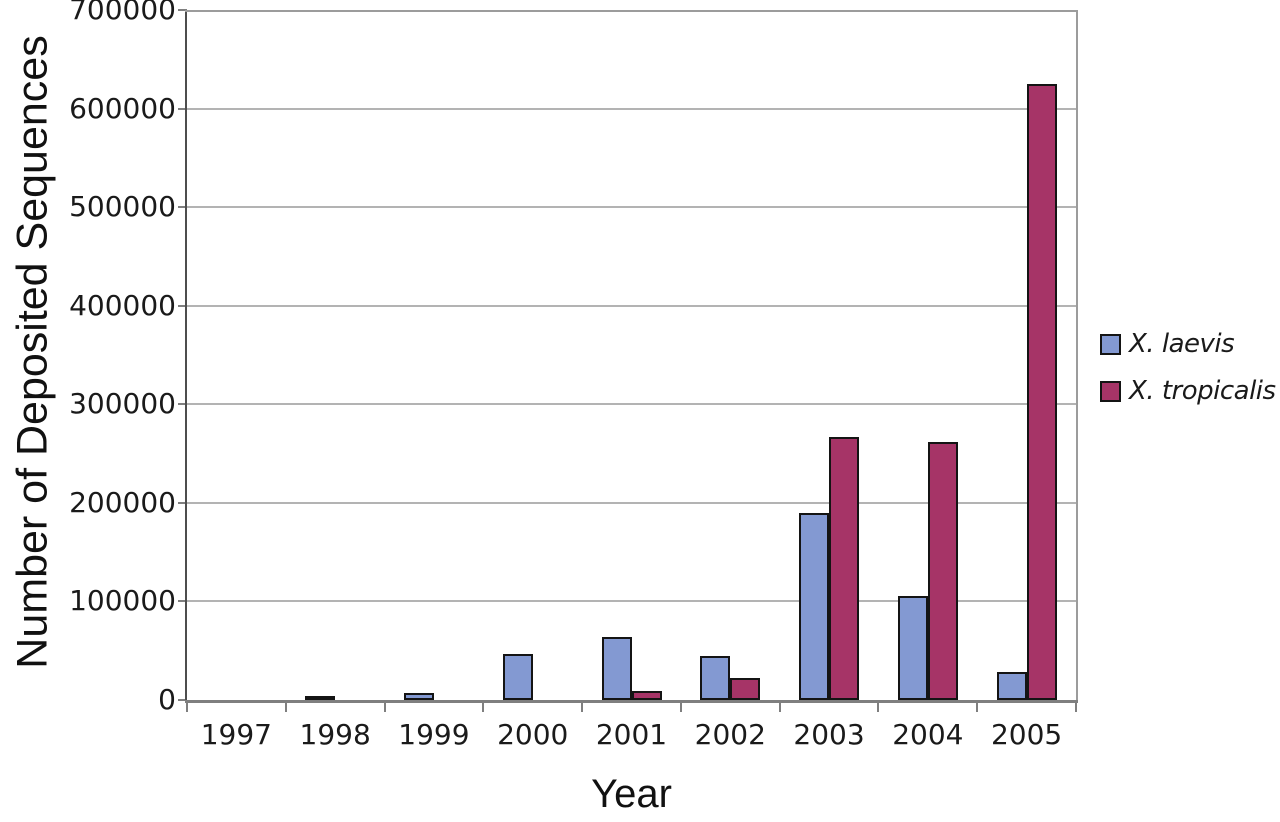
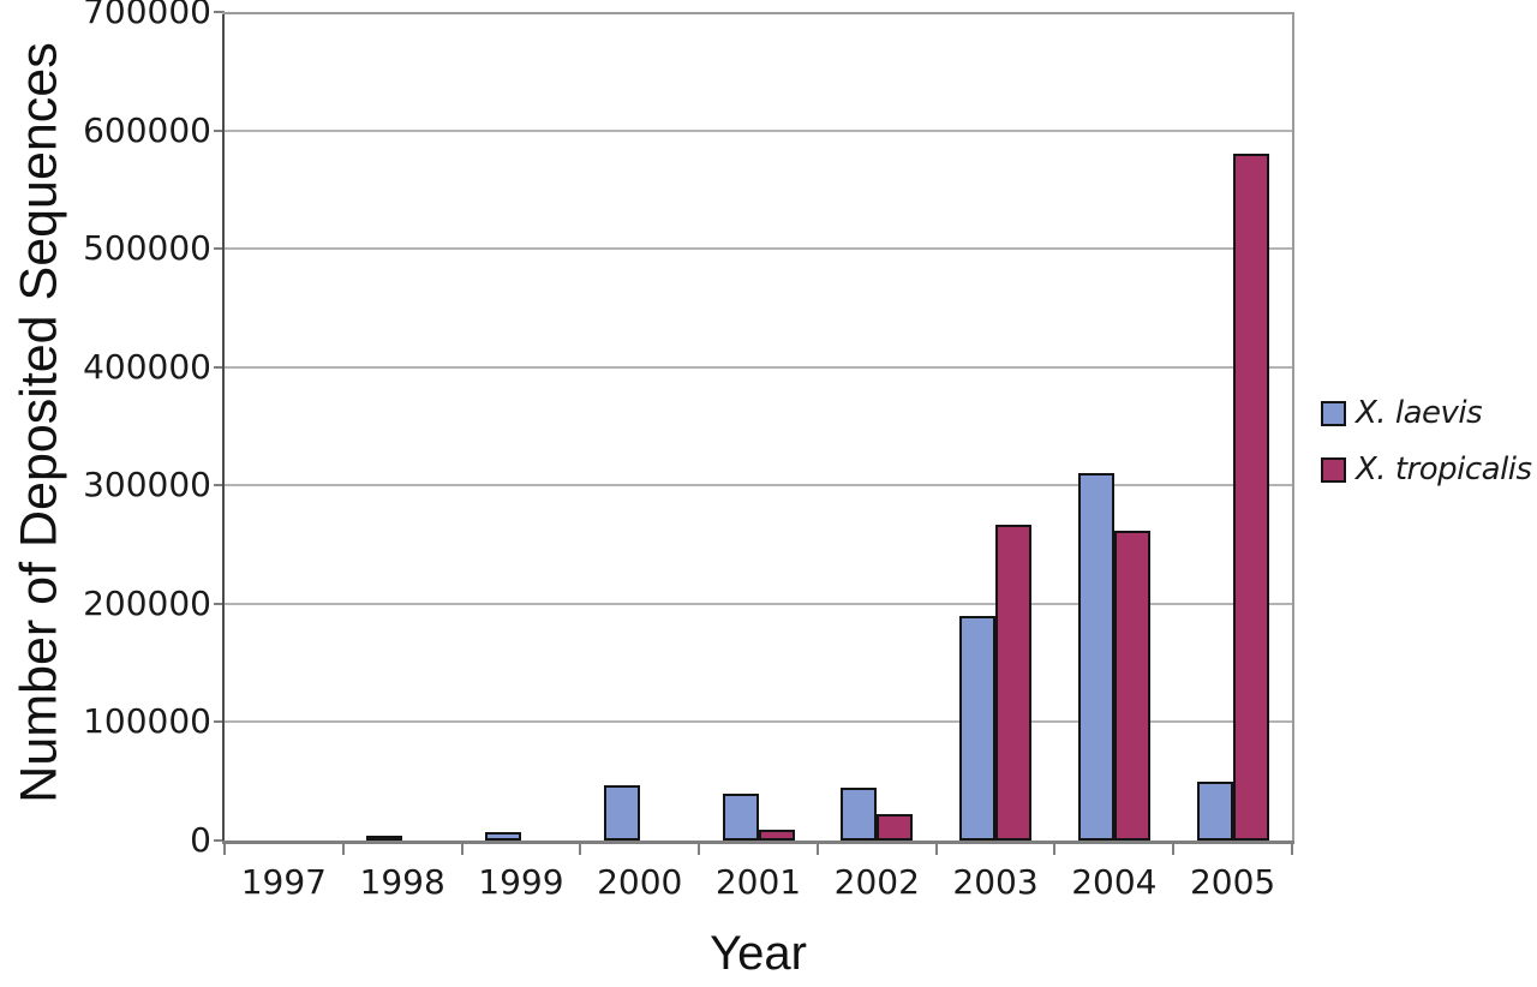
X. laevis/2001: 60000 -> 40000
X. laevis/2004: 110000 -> 310000
X. laevis/2005: 30000 -> 50000
X. tropicalis/2005: 620000 -> 580000
